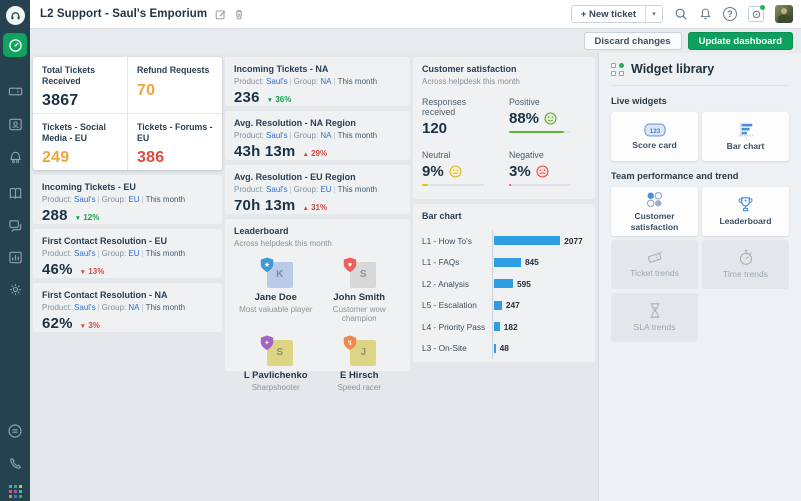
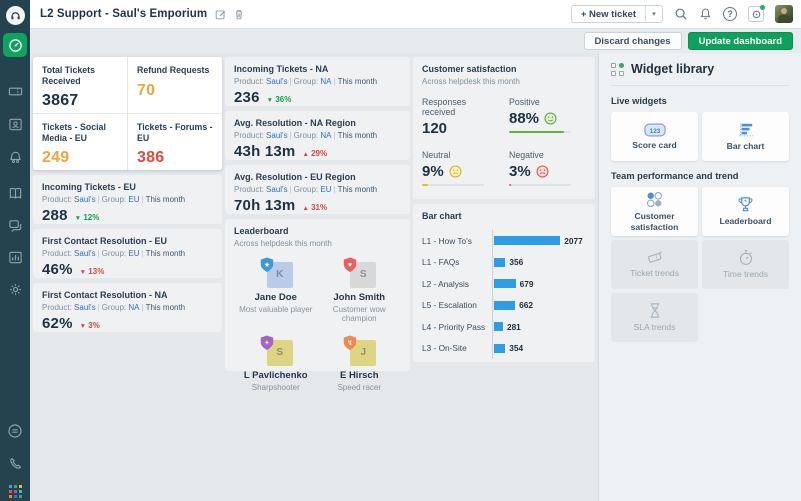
L1 - FAQs: 845 -> 356
L2 - Analysis: 595 -> 679
L5 - Escalation: 247 -> 662
L4 - Priority Pass: 182 -> 281
L3 - On-Site: 48 -> 354
